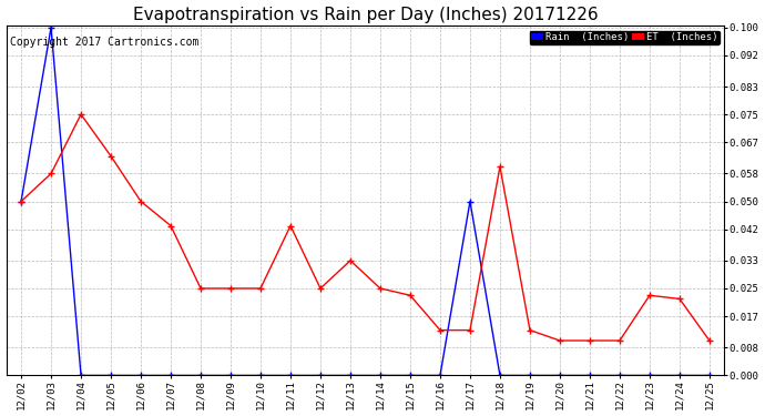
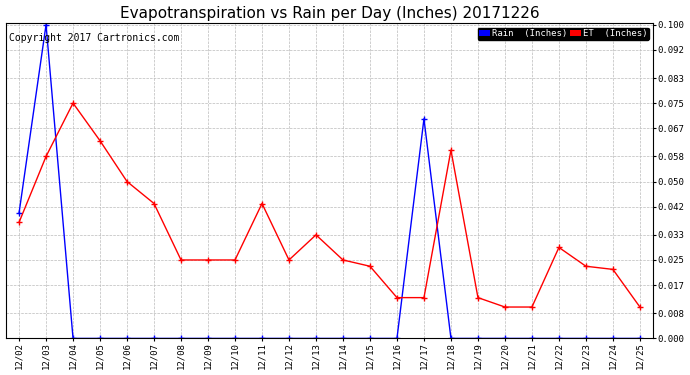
Rain (Inches)/12/02: 0.05 -> 0.04
ET (Inches)/12/02: 0.050 -> 0.037
Rain (Inches)/12/17: 0.05 -> 0.07
ET (Inches)/12/22: 0.010 -> 0.029
